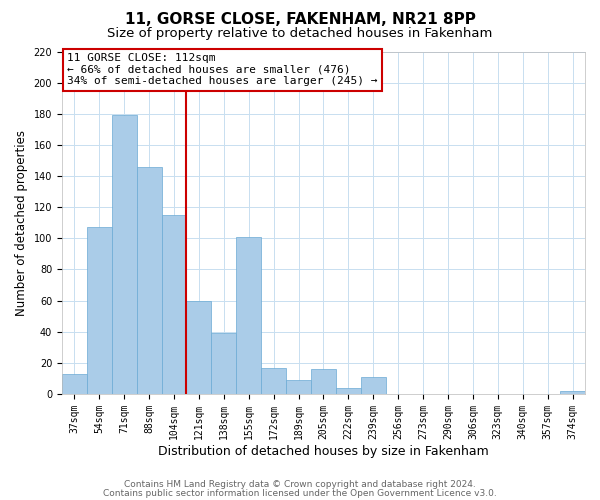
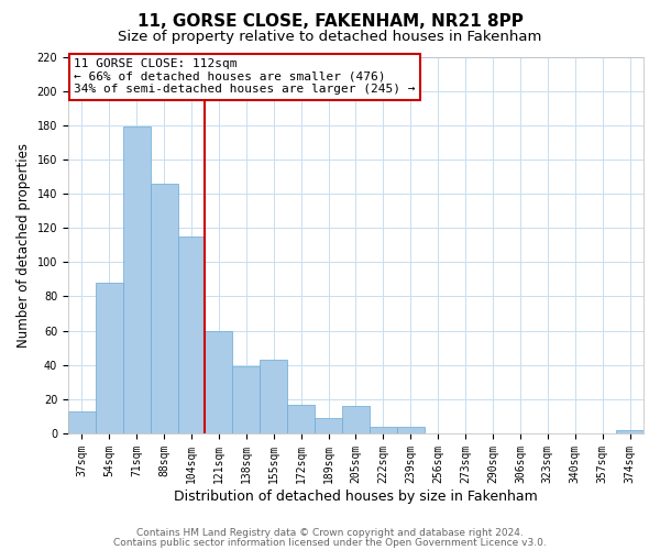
54sqm: 107 -> 88
155sqm: 101 -> 43
239sqm: 11 -> 4
